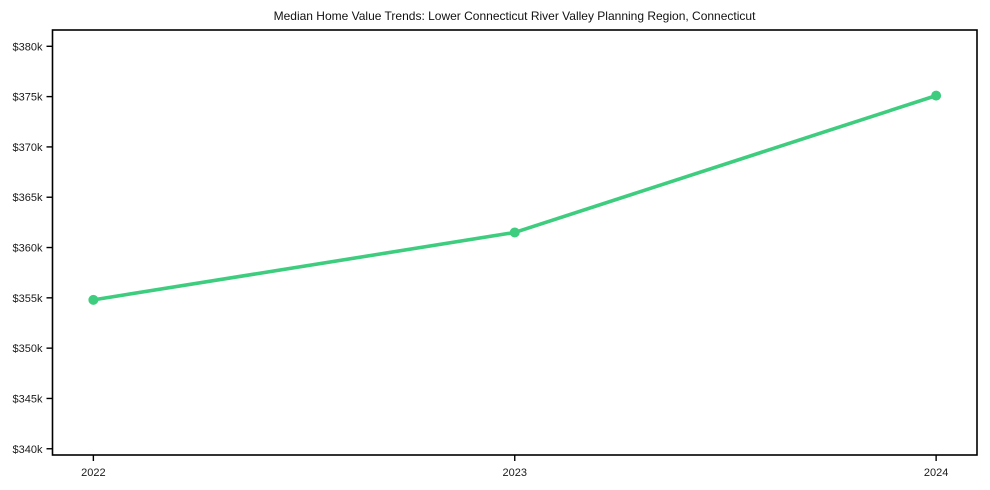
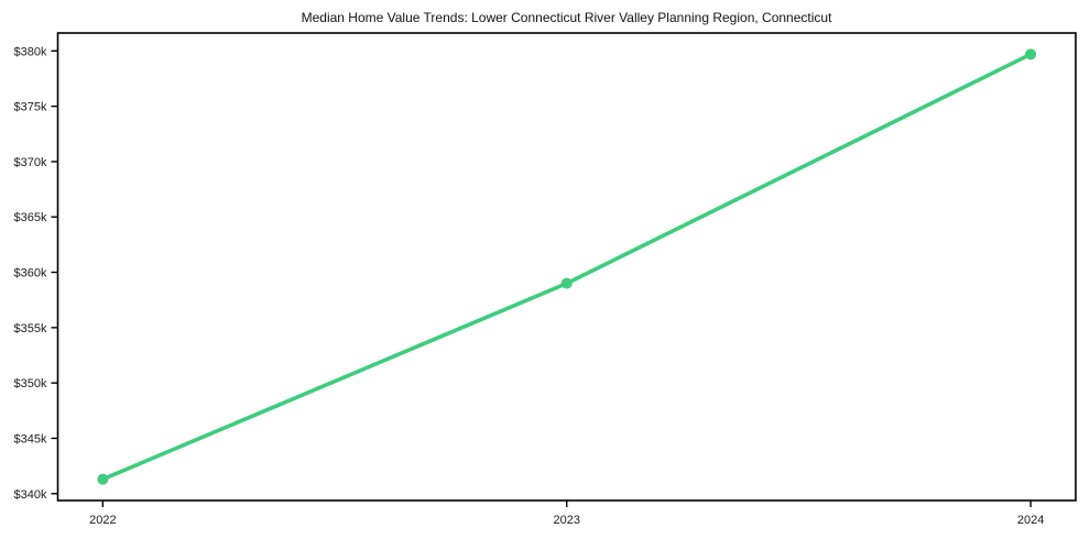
2022: $354.8k -> $341.3k
2023: $361.5k -> $359.0k
2024: $375.1k -> $379.7k
